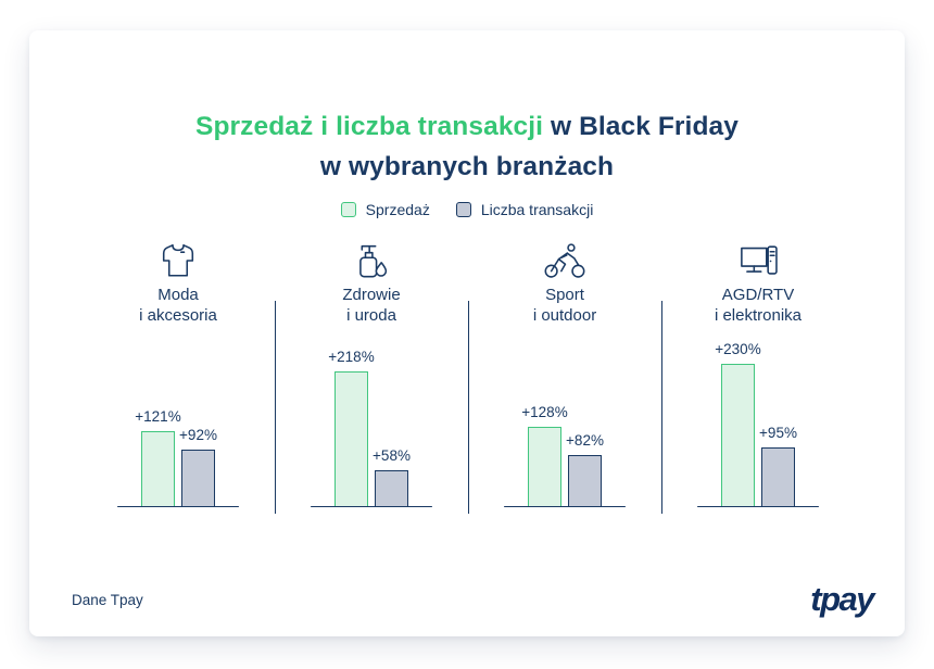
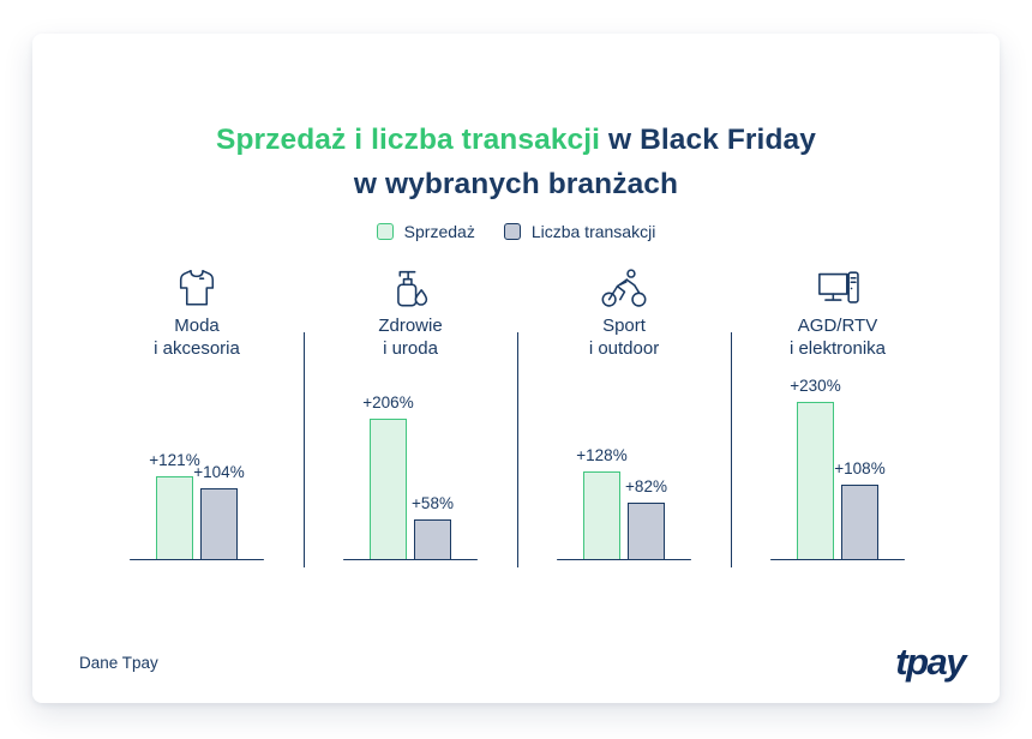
Liczba transakcji/Moda i akcesoria: +92% -> +104%
Sprzedaż/Zdrowie i uroda: +218% -> +206%
Liczba transakcji/AGD/RTV i elektronika: +95% -> +108%
